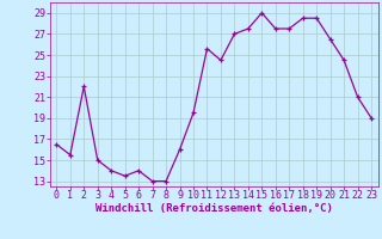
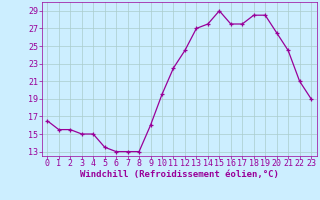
2: 22.0 -> 15.5
4: 14.0 -> 15.0
6: 14.0 -> 13.0
11: 25.6 -> 22.5
